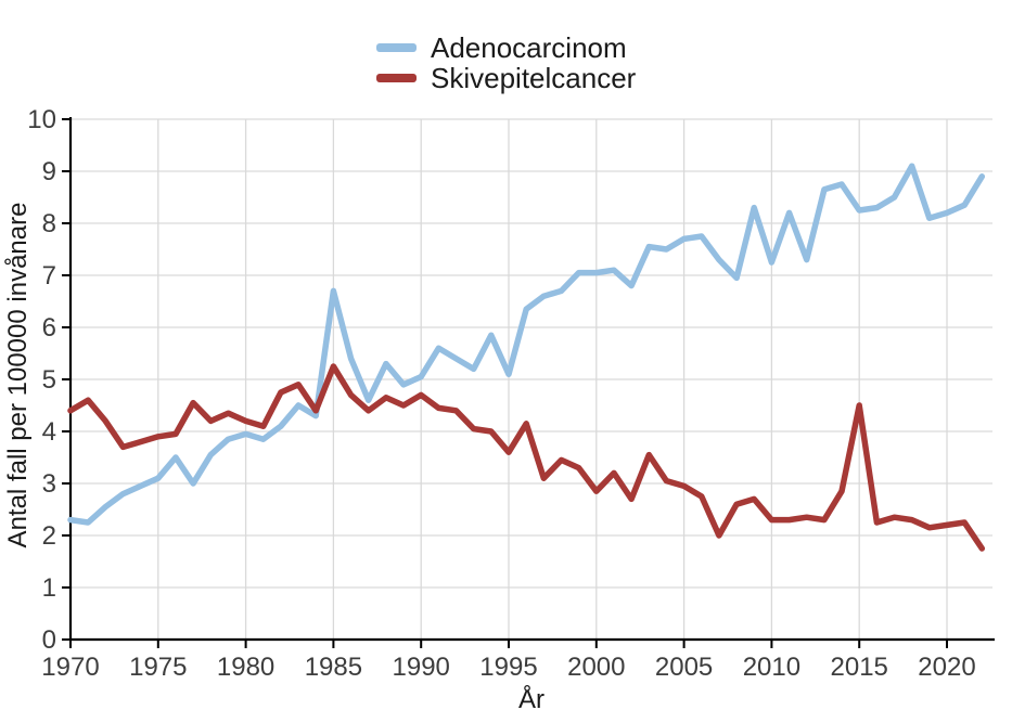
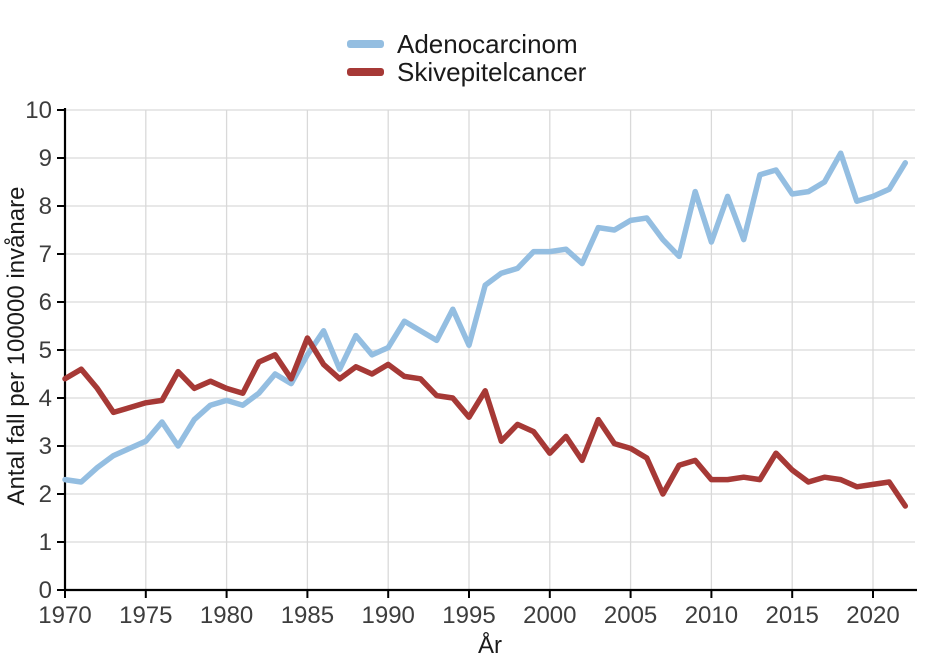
Adenocarcinom/1985: 6.7 -> 4.9
Skivepitelcancer/2015: 4.5 -> 2.5
